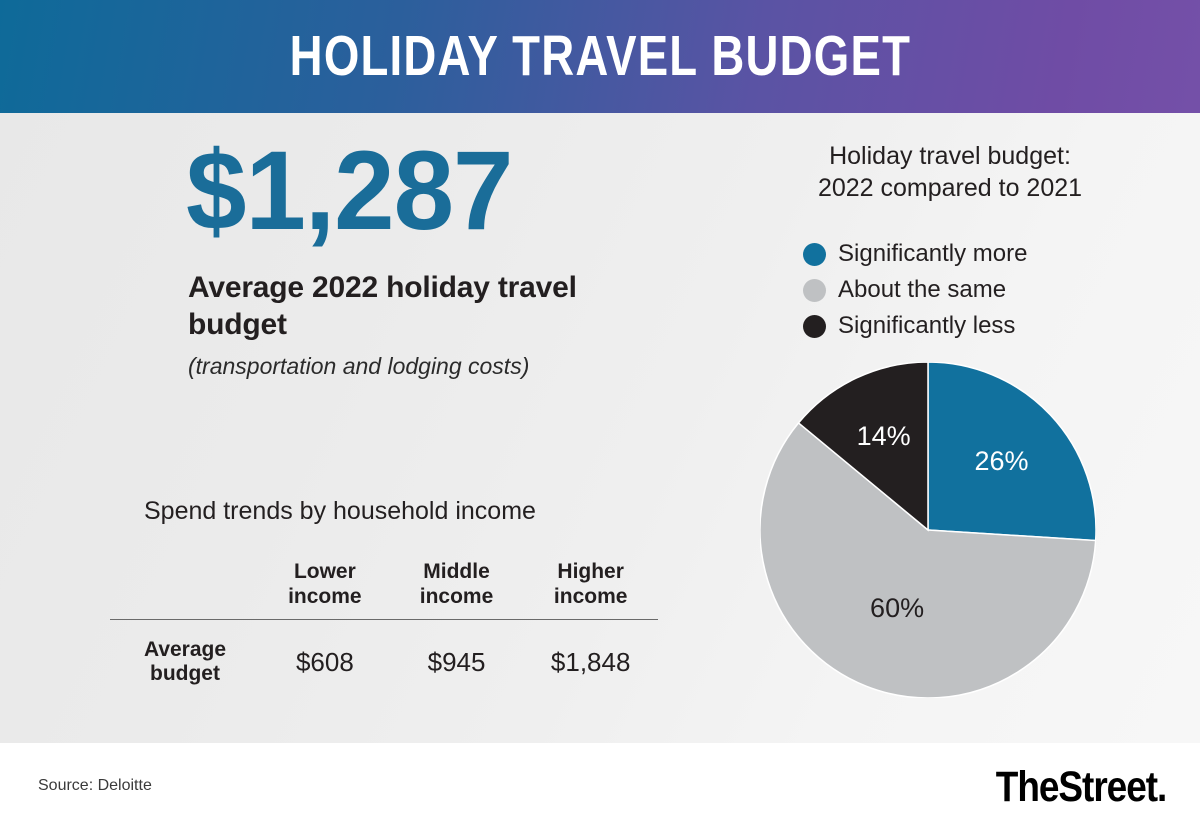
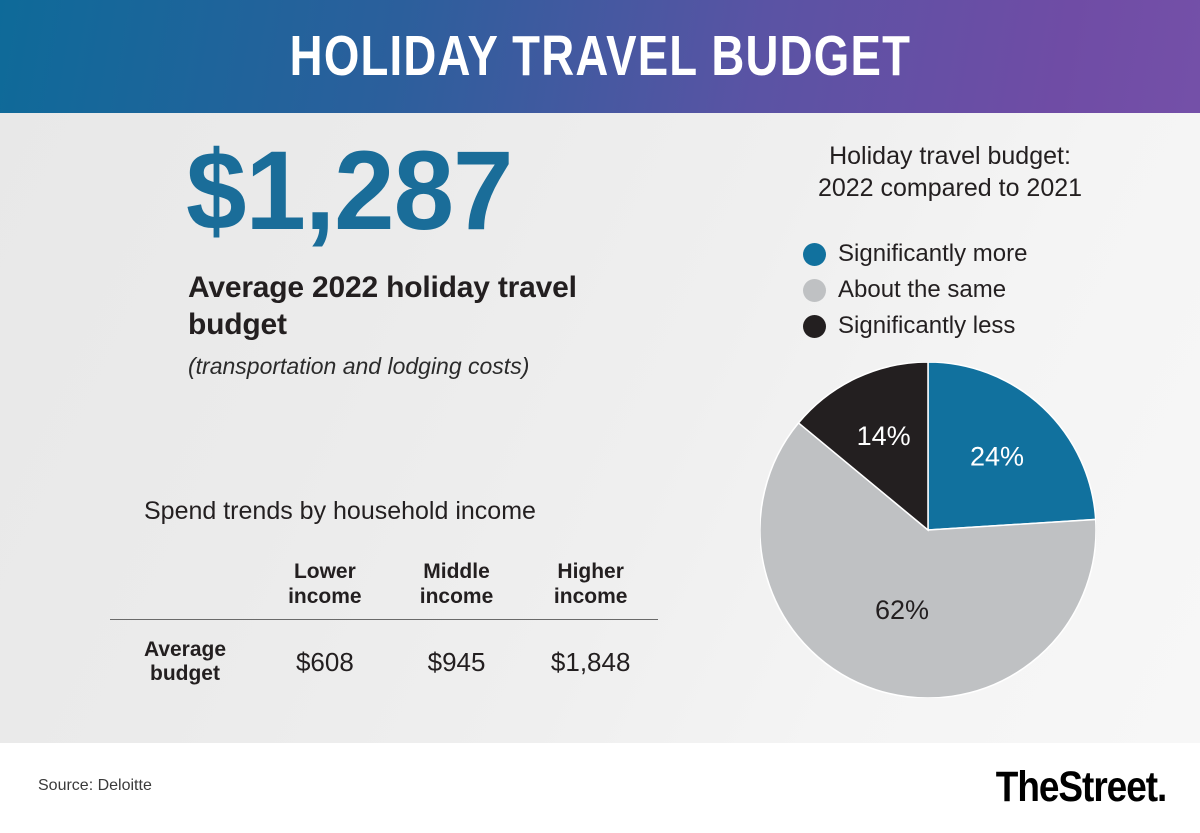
Significantly more: 26% -> 24%
About the same: 60% -> 62%
